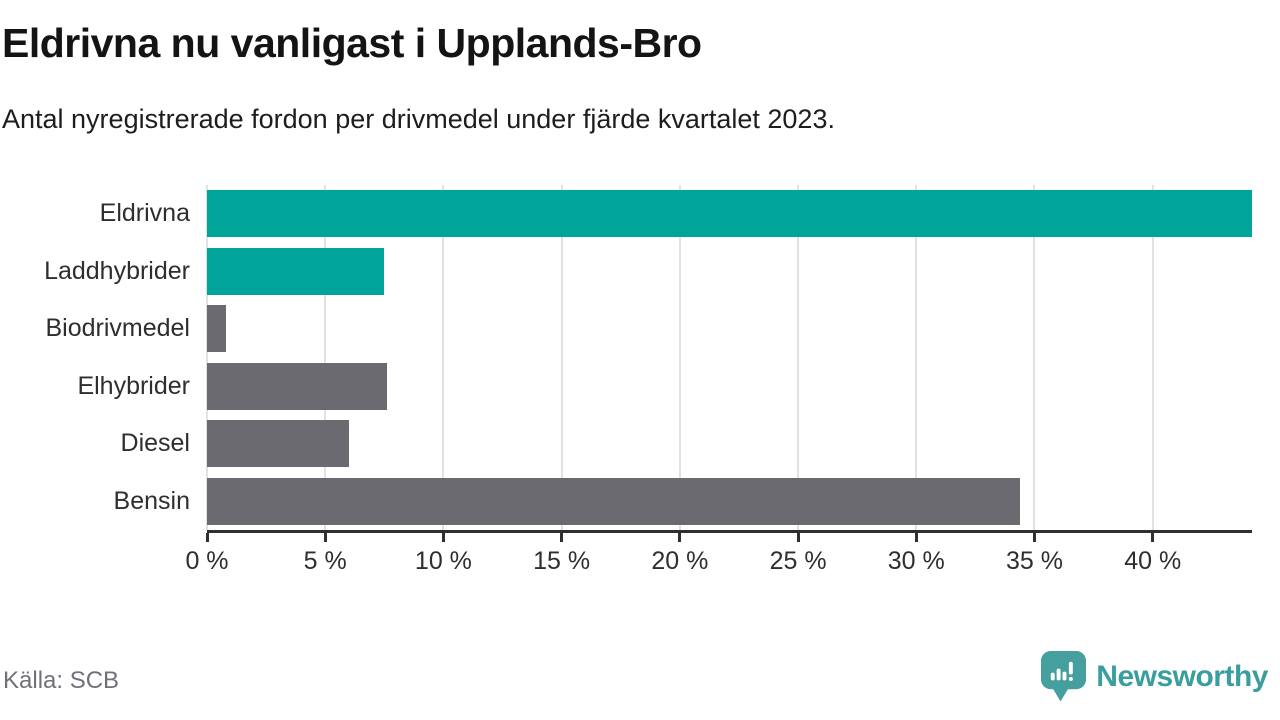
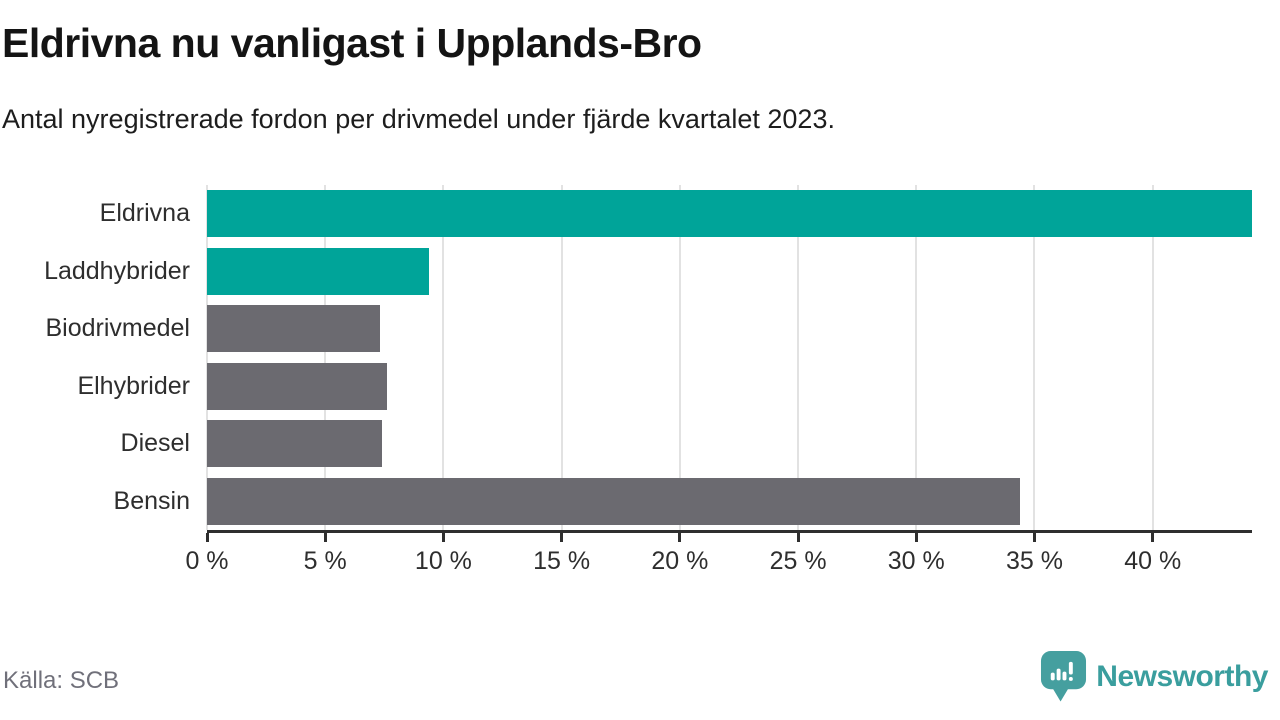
Laddhybrider: 7.5% -> 9.4%
Biodrivmedel: 0.8% -> 7.3%
Diesel: 6.0% -> 7.4%
